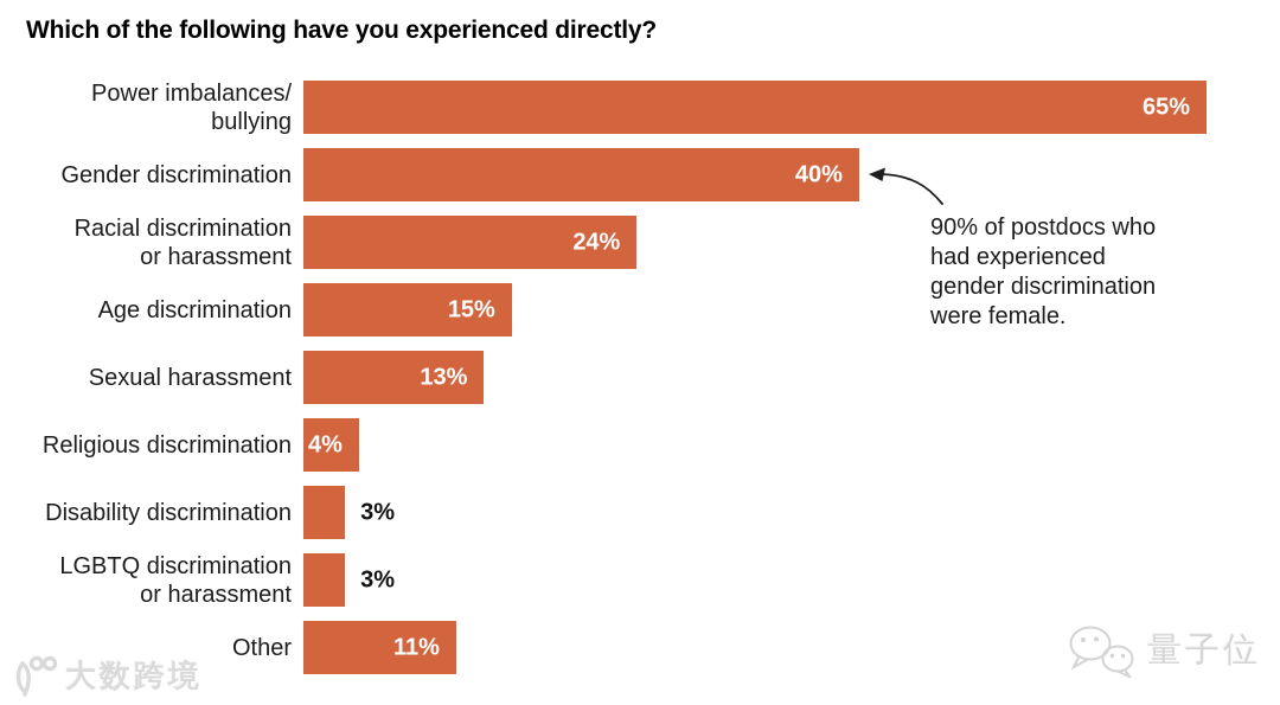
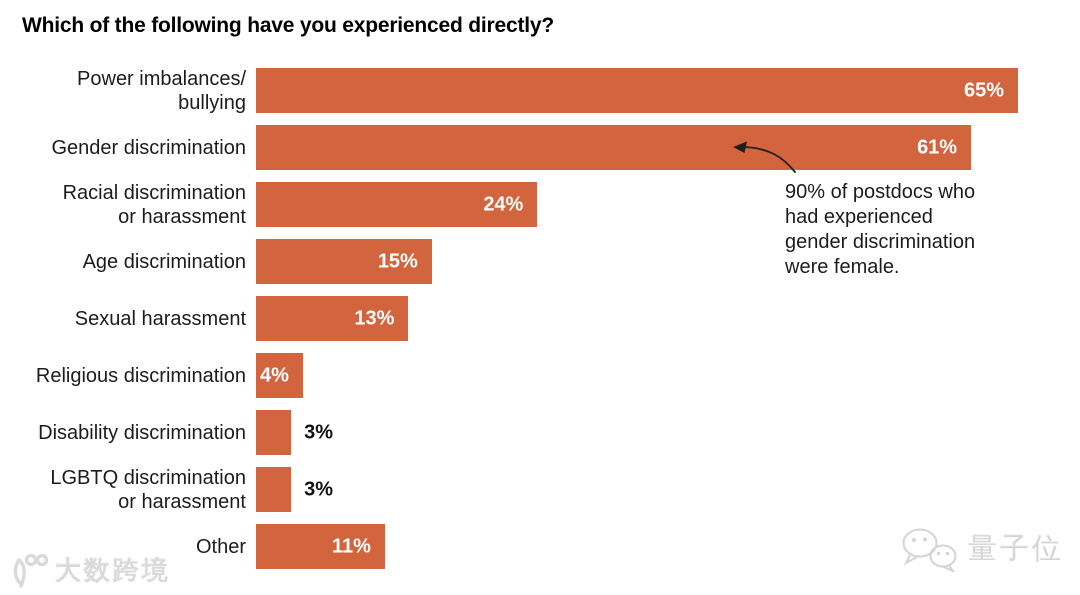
Gender discrimination: 40% -> 61%
